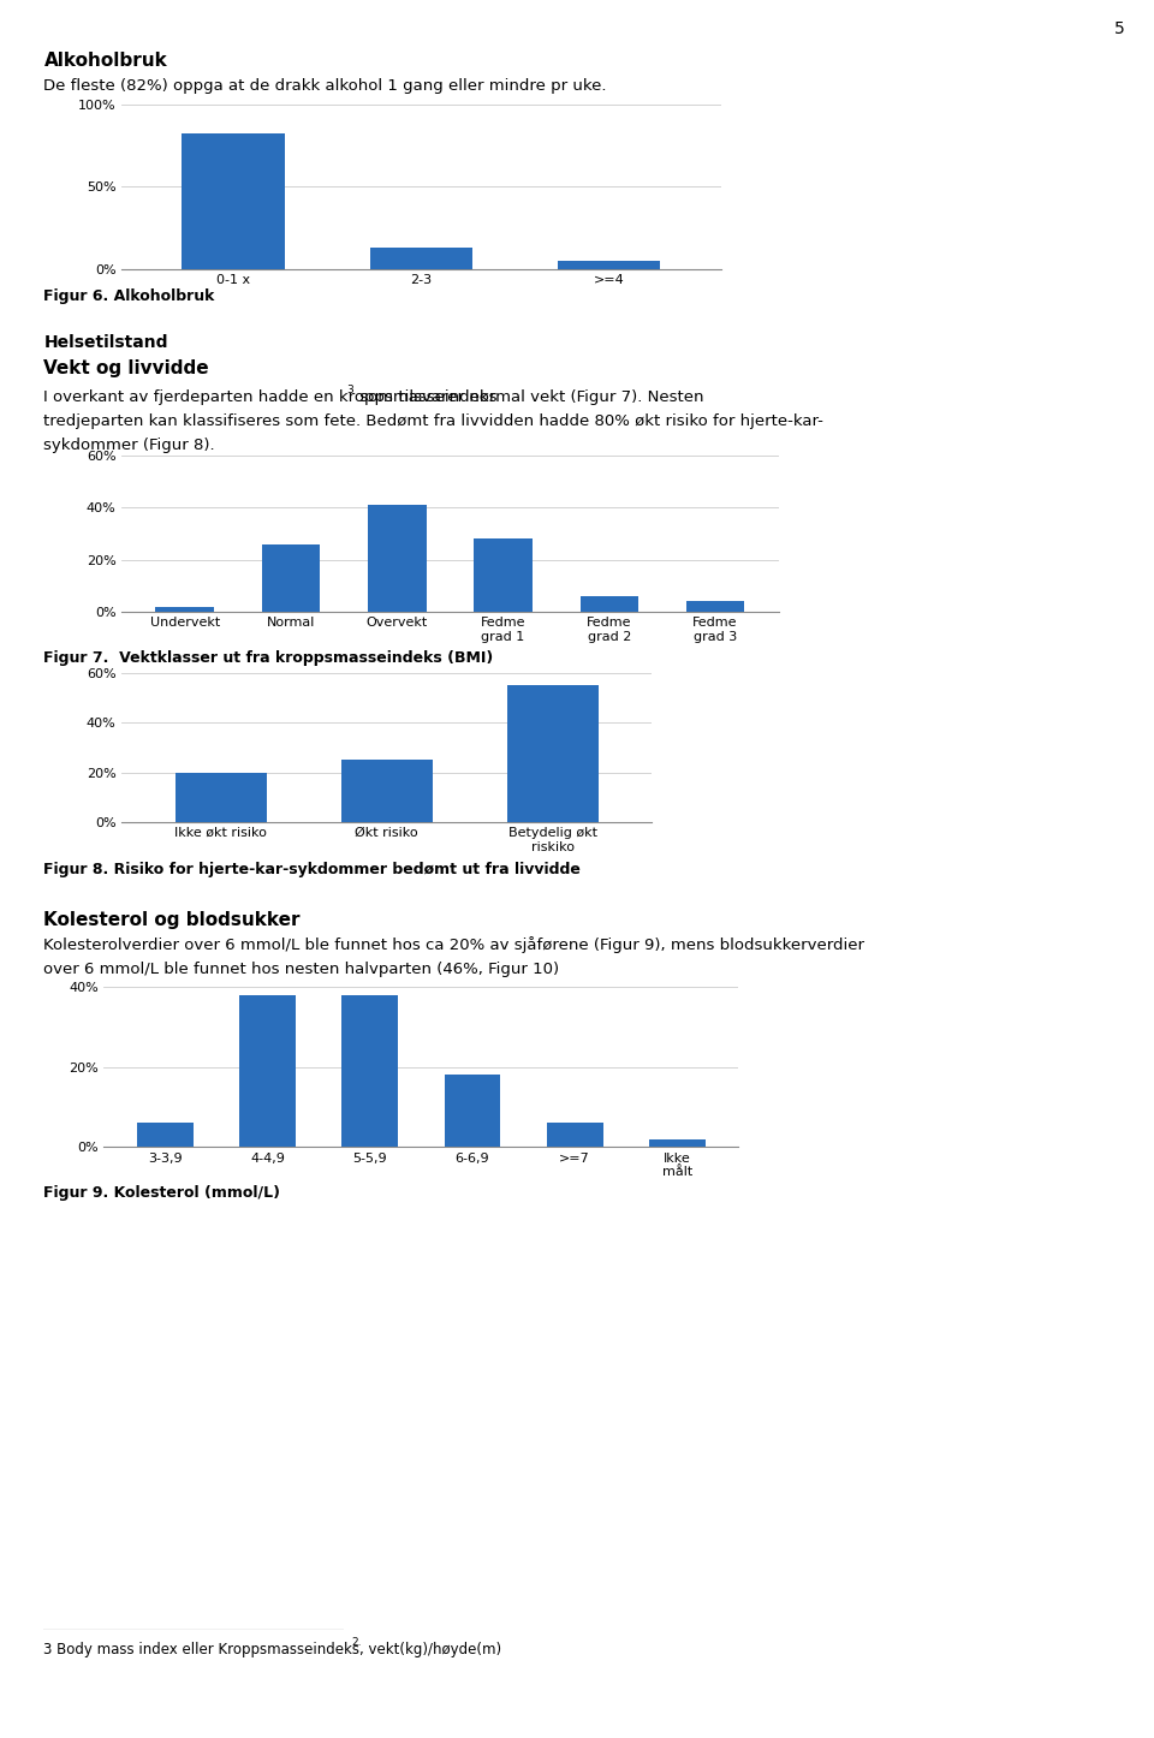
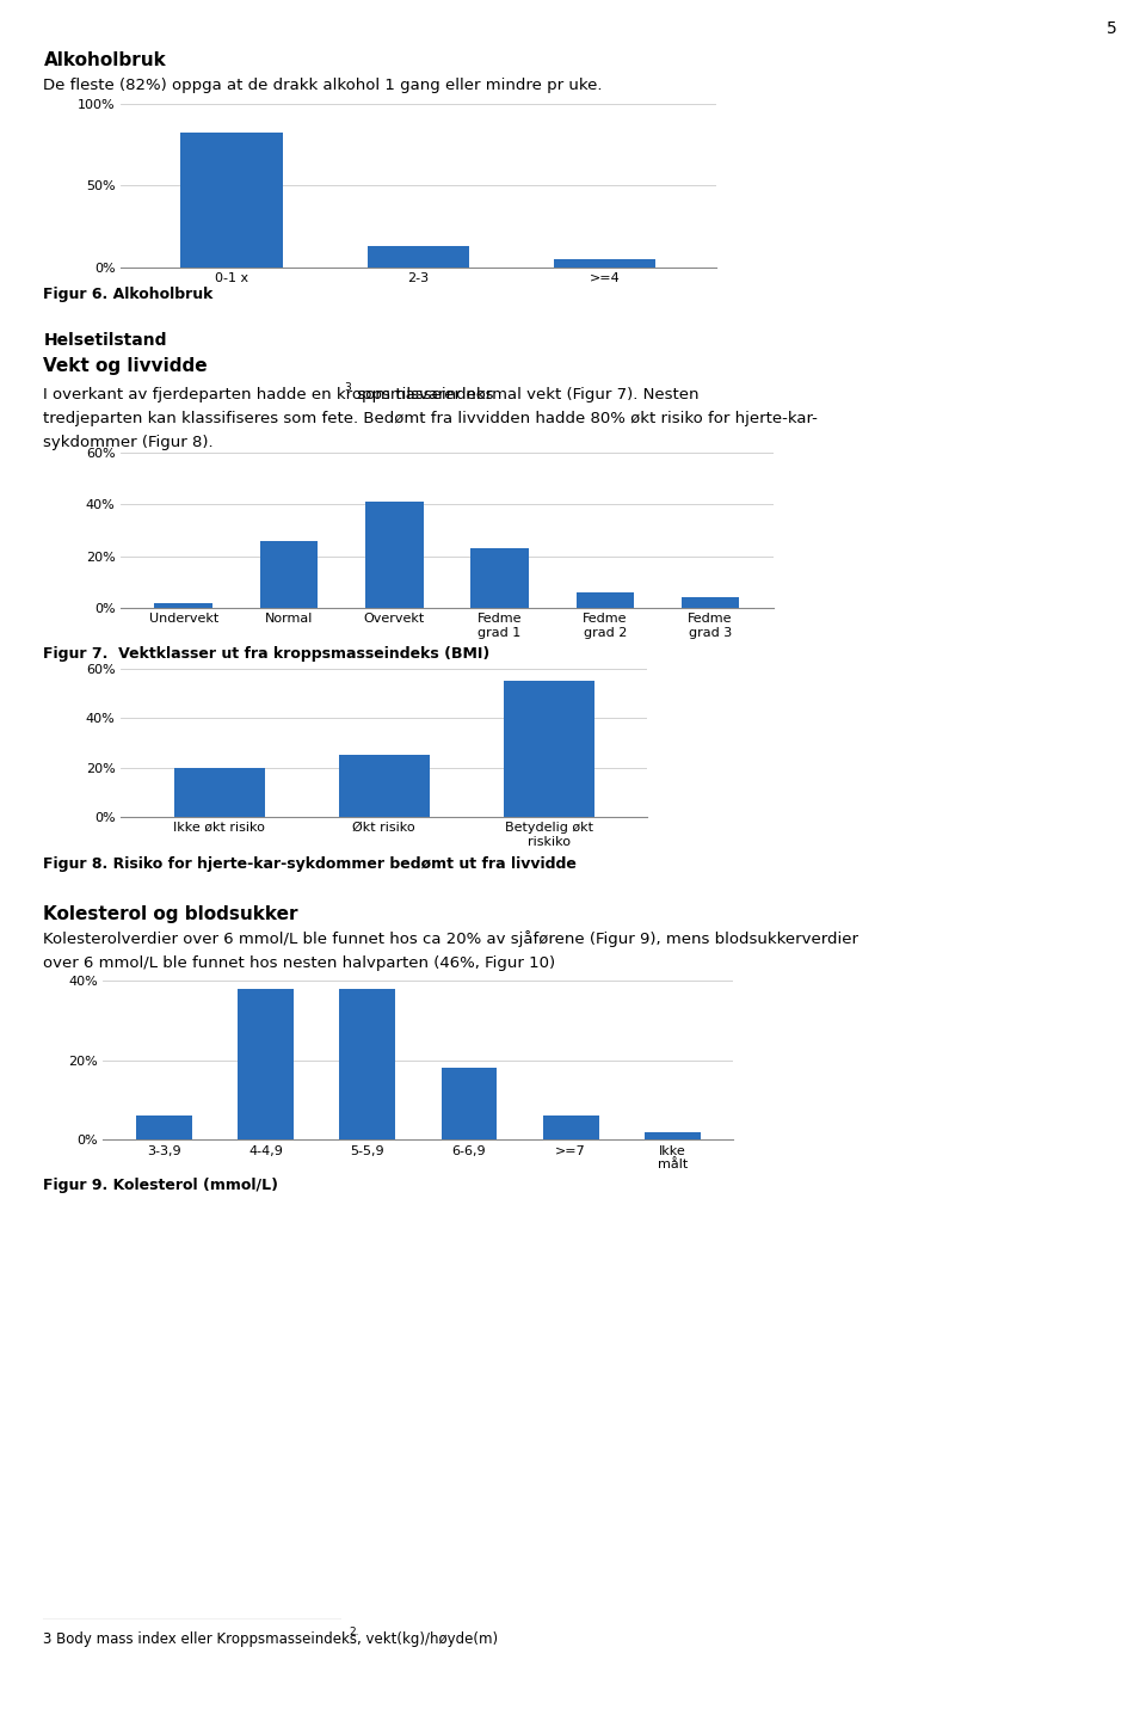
Fedme grad 1: 28% -> 23%
